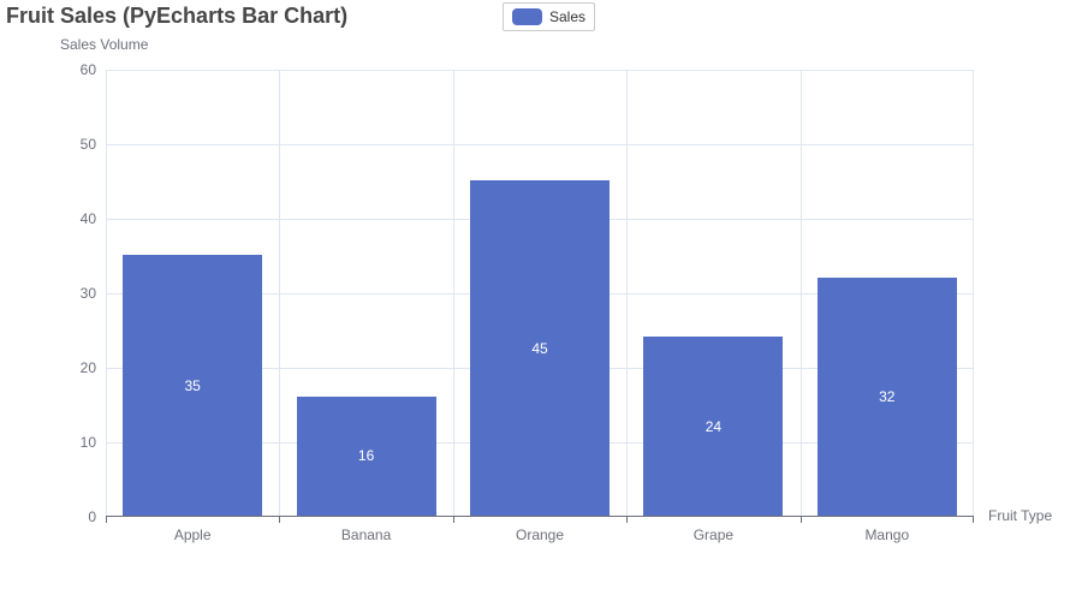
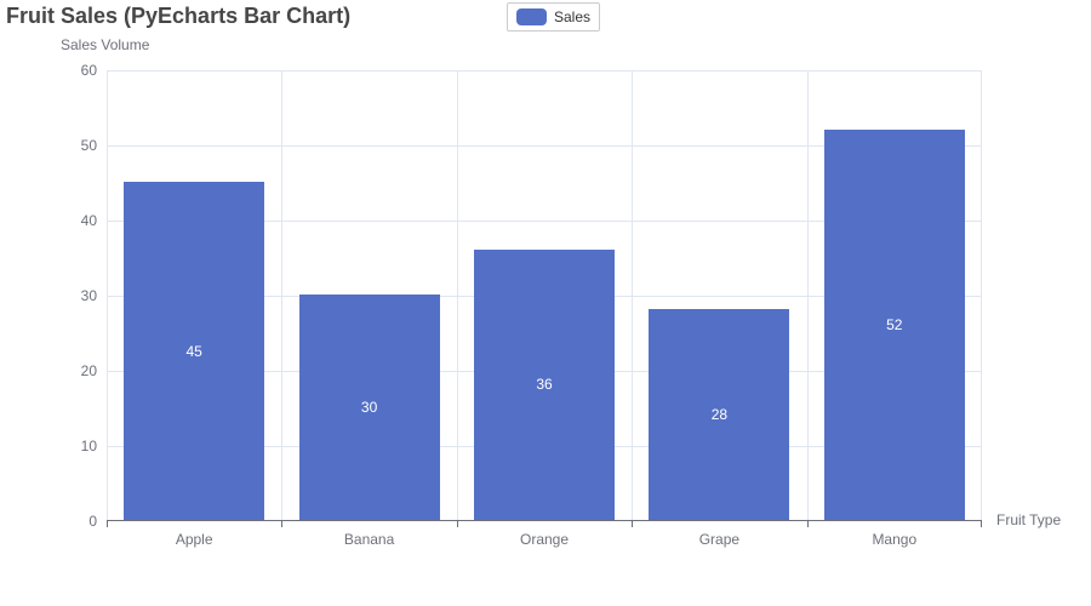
Apple: 35 -> 45
Banana: 16 -> 30
Orange: 45 -> 36
Grape: 24 -> 28
Mango: 32 -> 52
